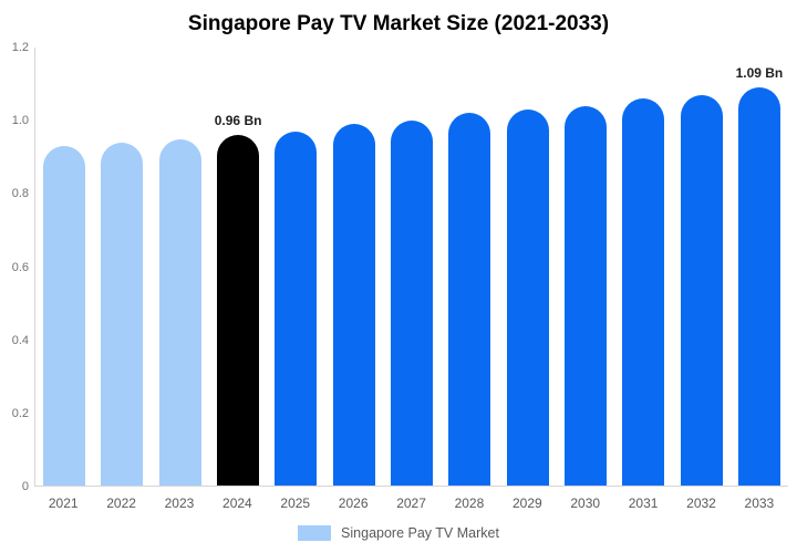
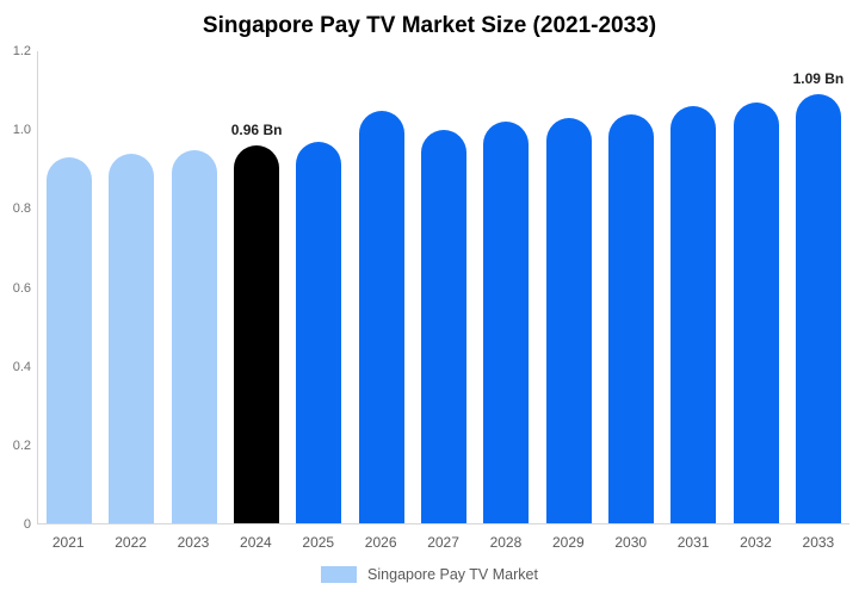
2026: 0.99 -> 1.05
